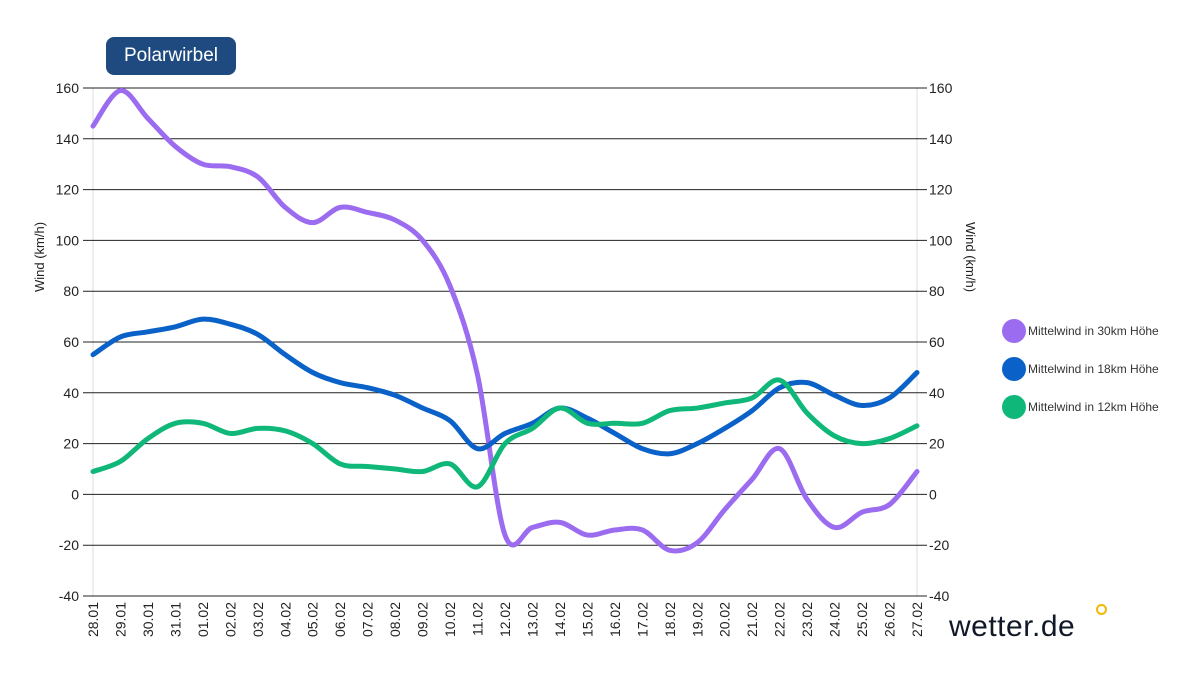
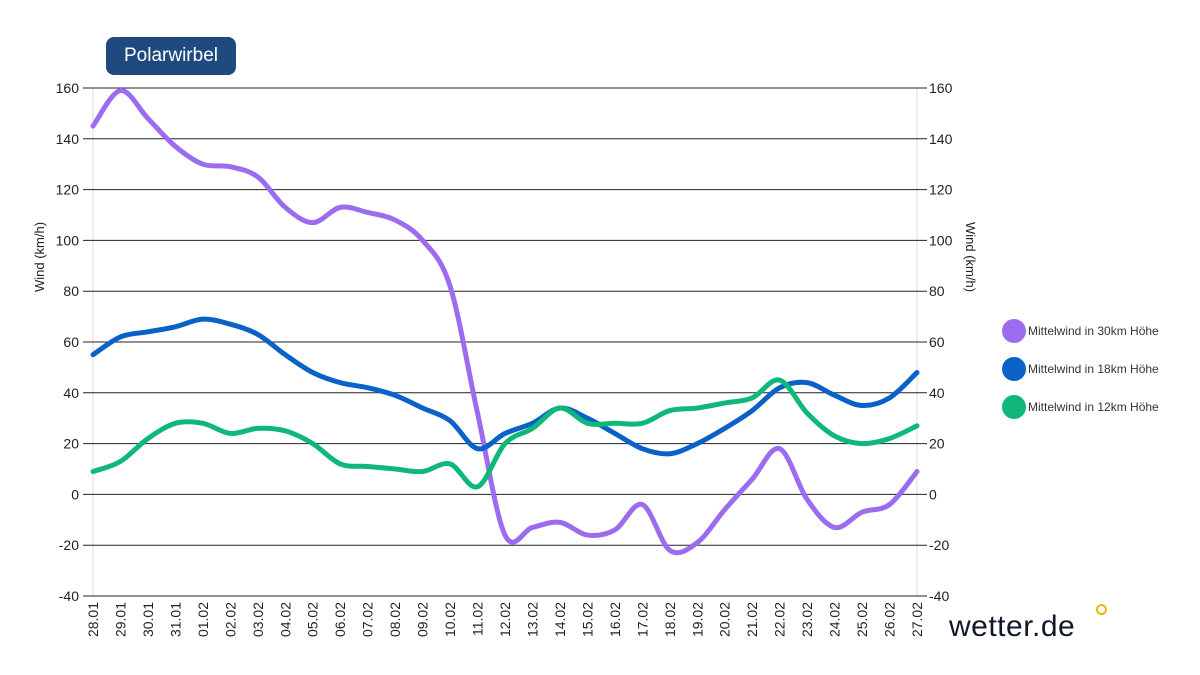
Mittelwind in 30km Höhe/11.02: 47 -> 32
Mittelwind in 30km Höhe/17.02: -14 -> -4
